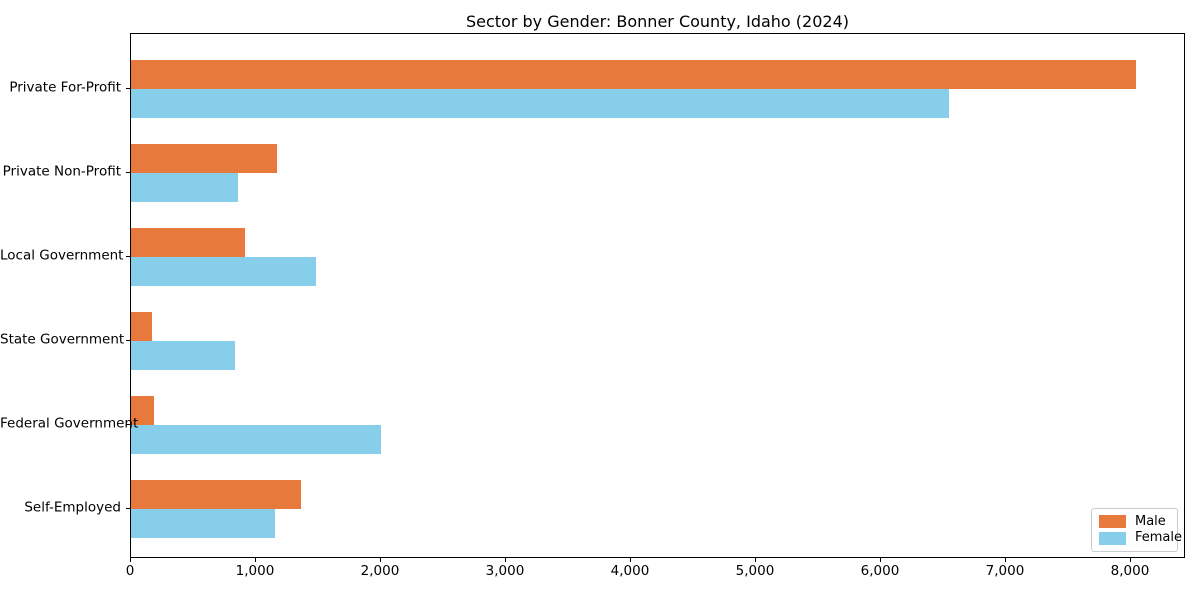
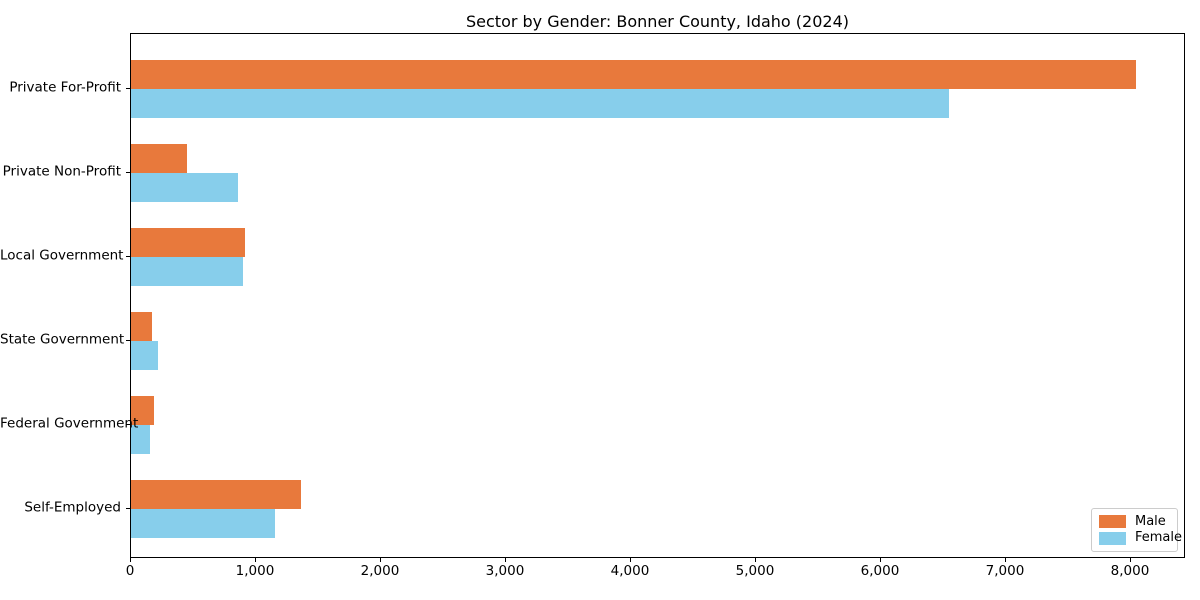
Male/Private Non-Profit: 1170 -> 450
Female/Local Government: 1480 -> 900
Female/State Government: 830 -> 220
Female/Federal Government: 2000 -> 150
